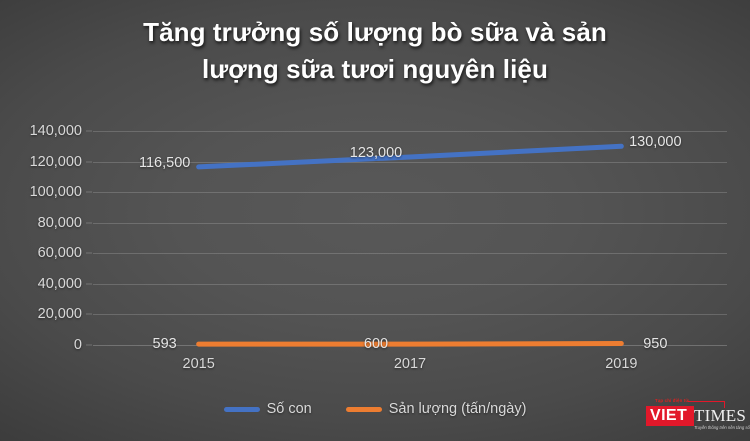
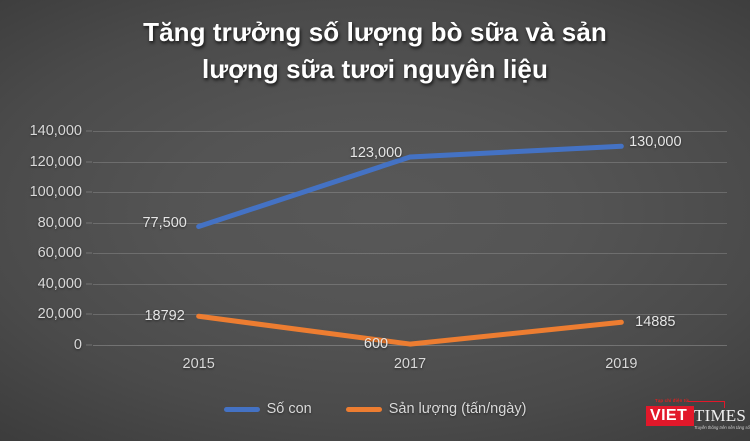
Số con/2015: 116,500 -> 77,500
Sản lượng (tấn/ngày)/2015: 593 -> 18792
Sản lượng (tấn/ngày)/2019: 950 -> 14885
